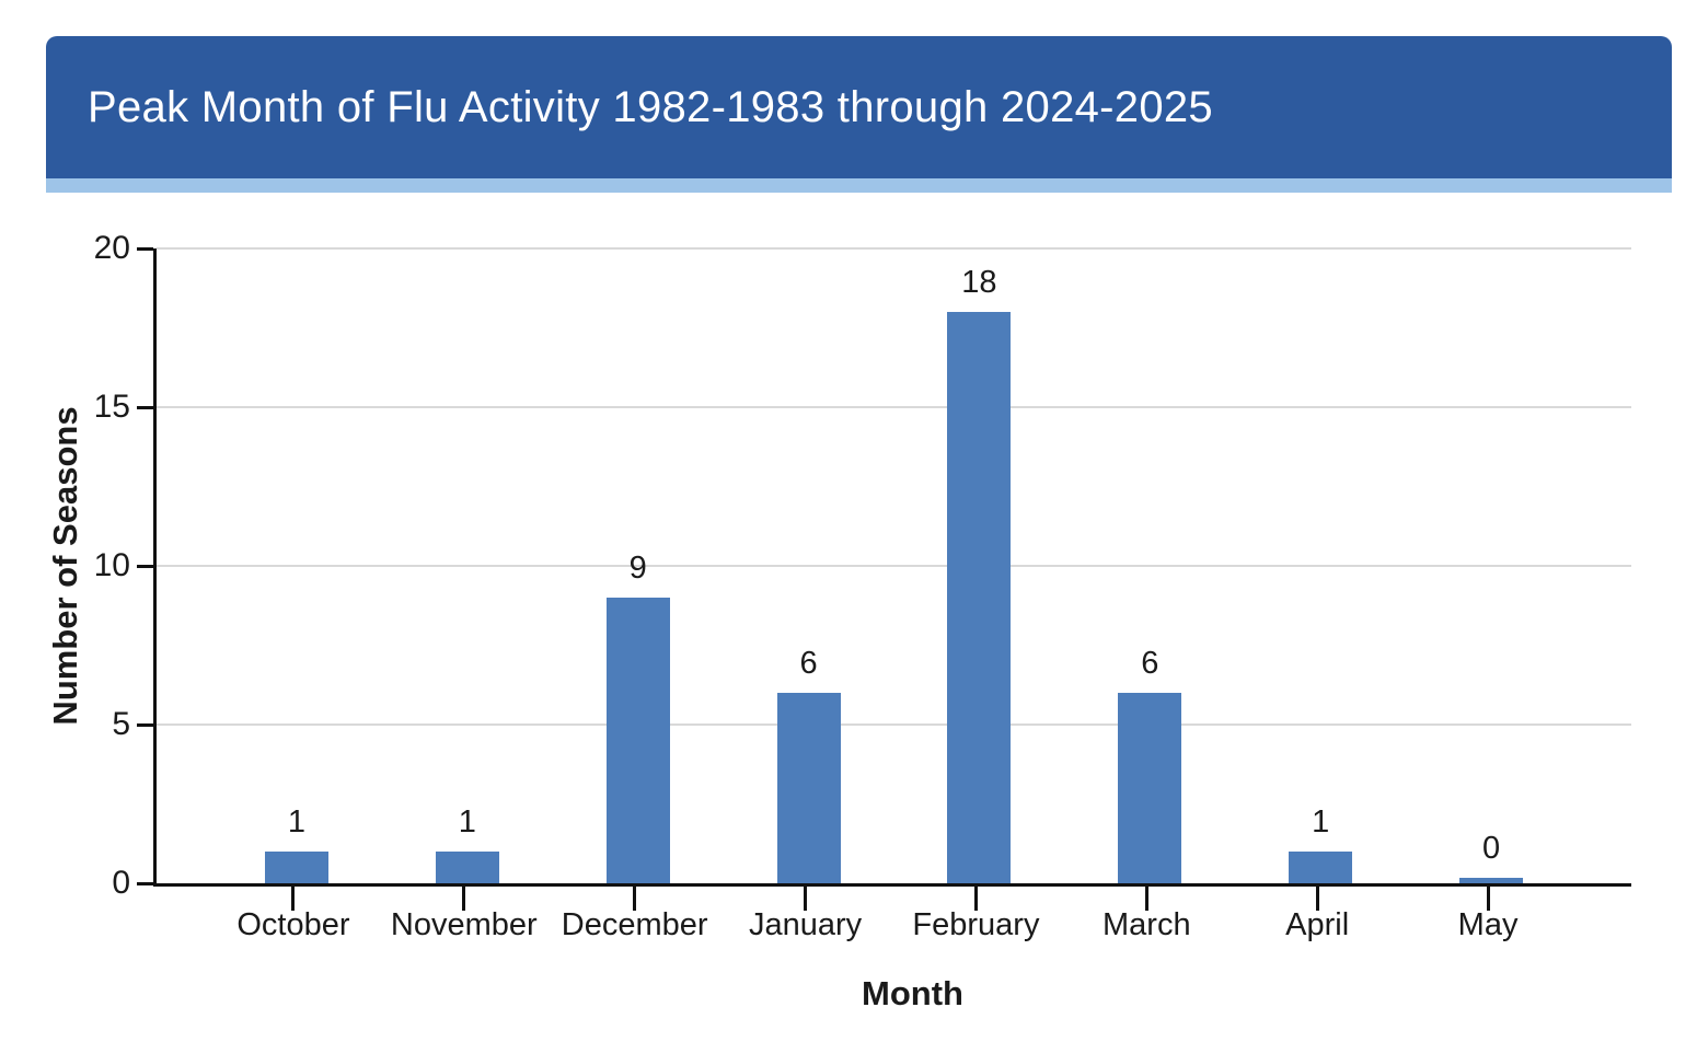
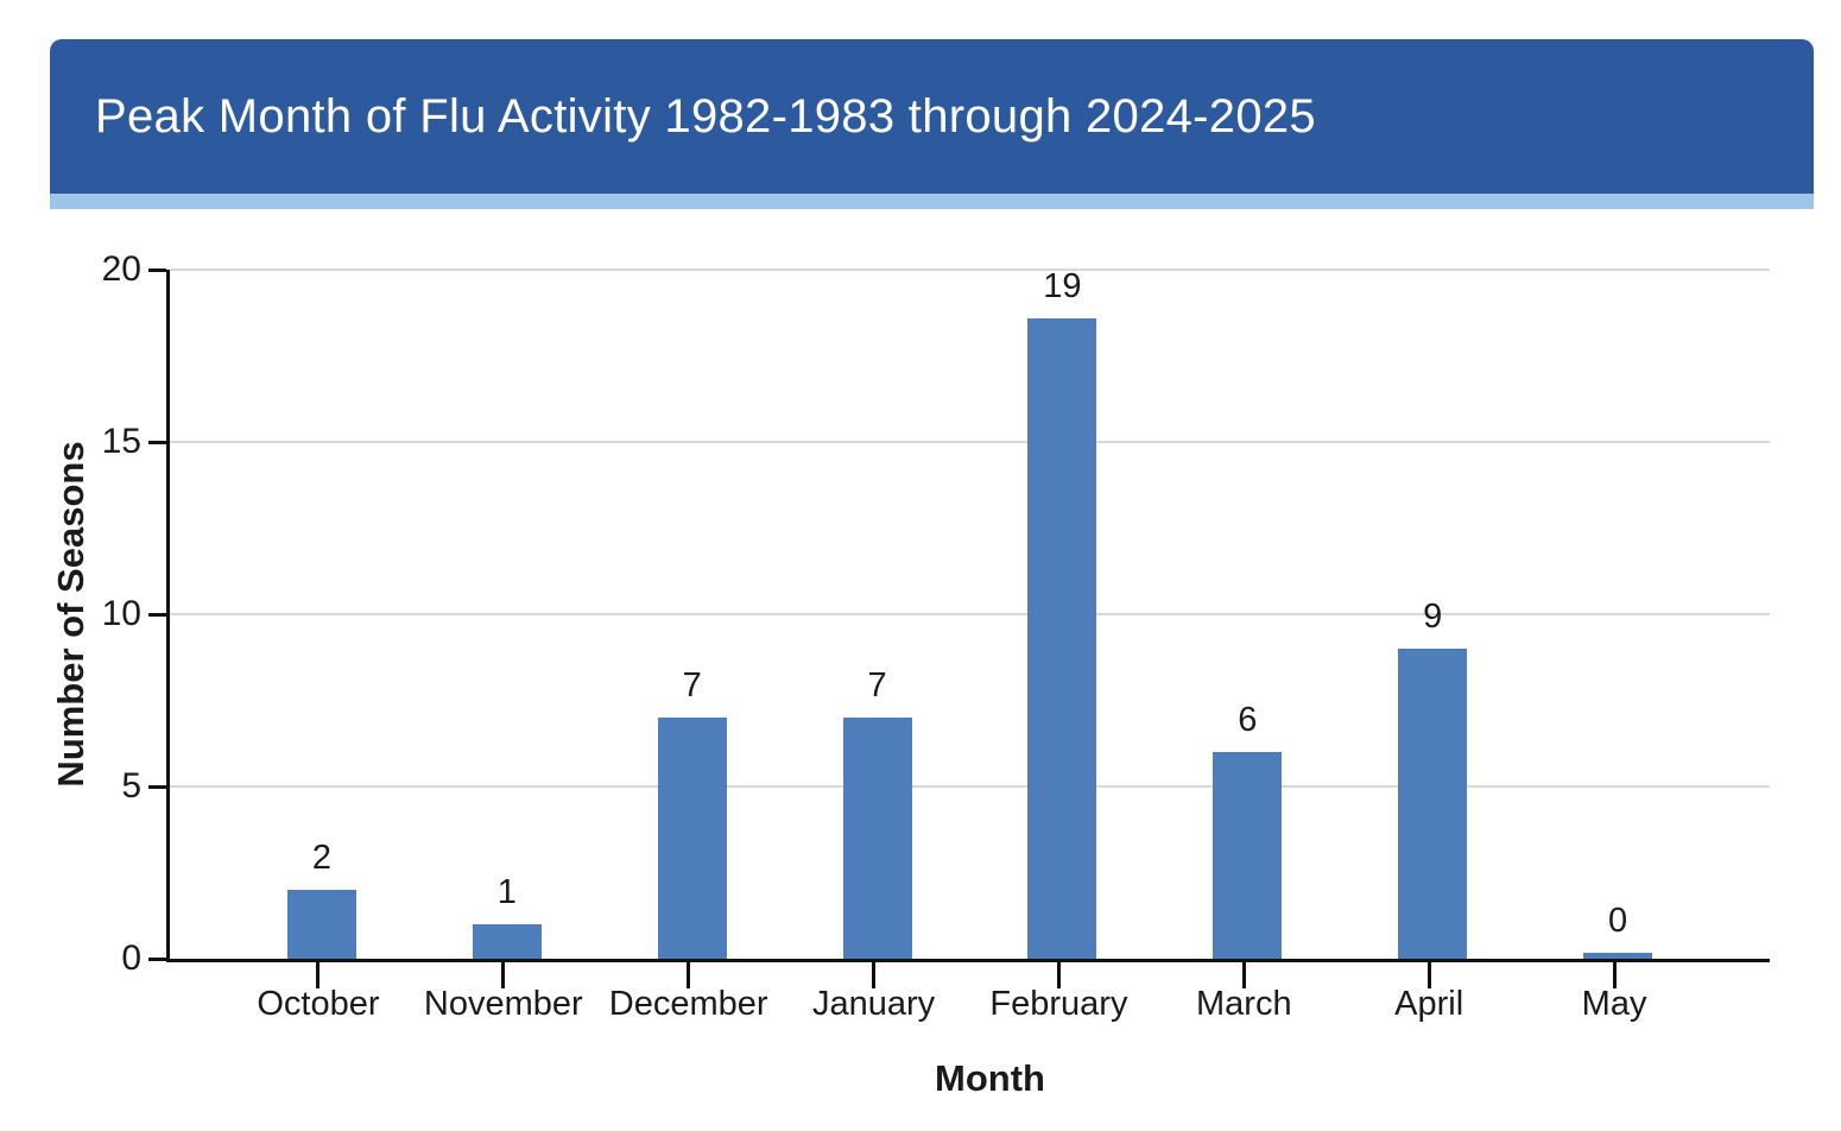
October: 1 -> 2
December: 9 -> 7
January: 6 -> 7
February: 18 -> 19
April: 1 -> 9
